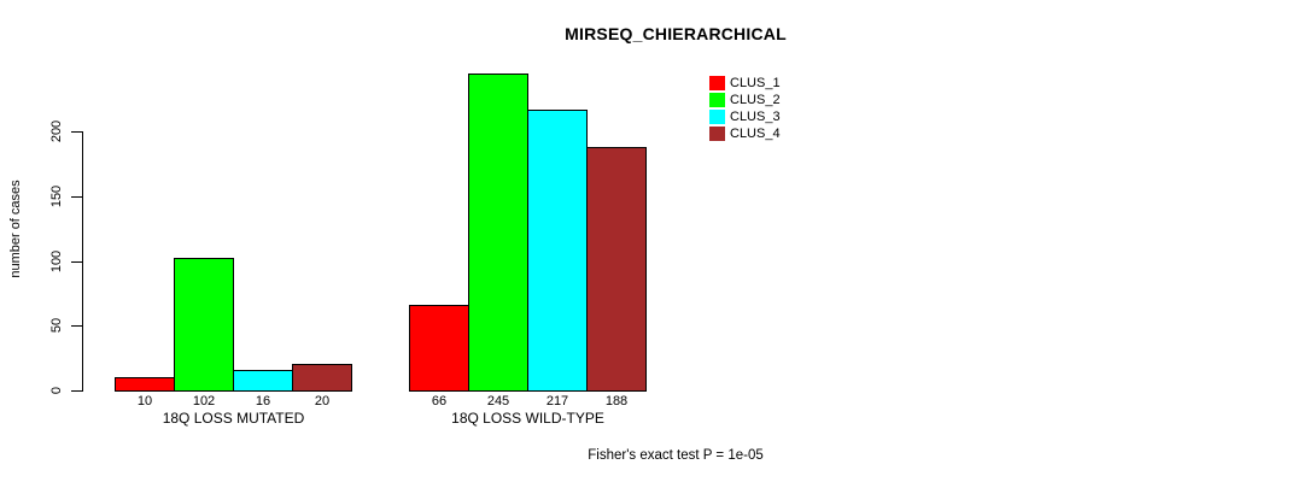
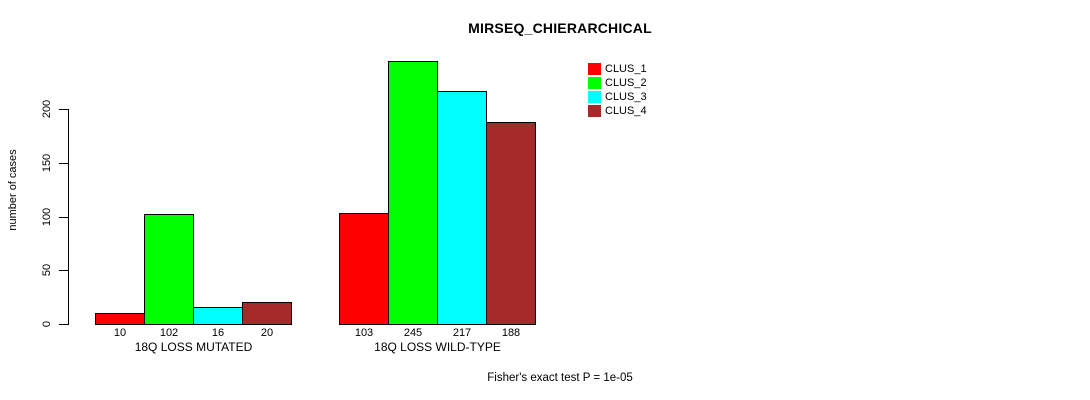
CLUS_1/18Q LOSS WILD-TYPE: 66 -> 103
